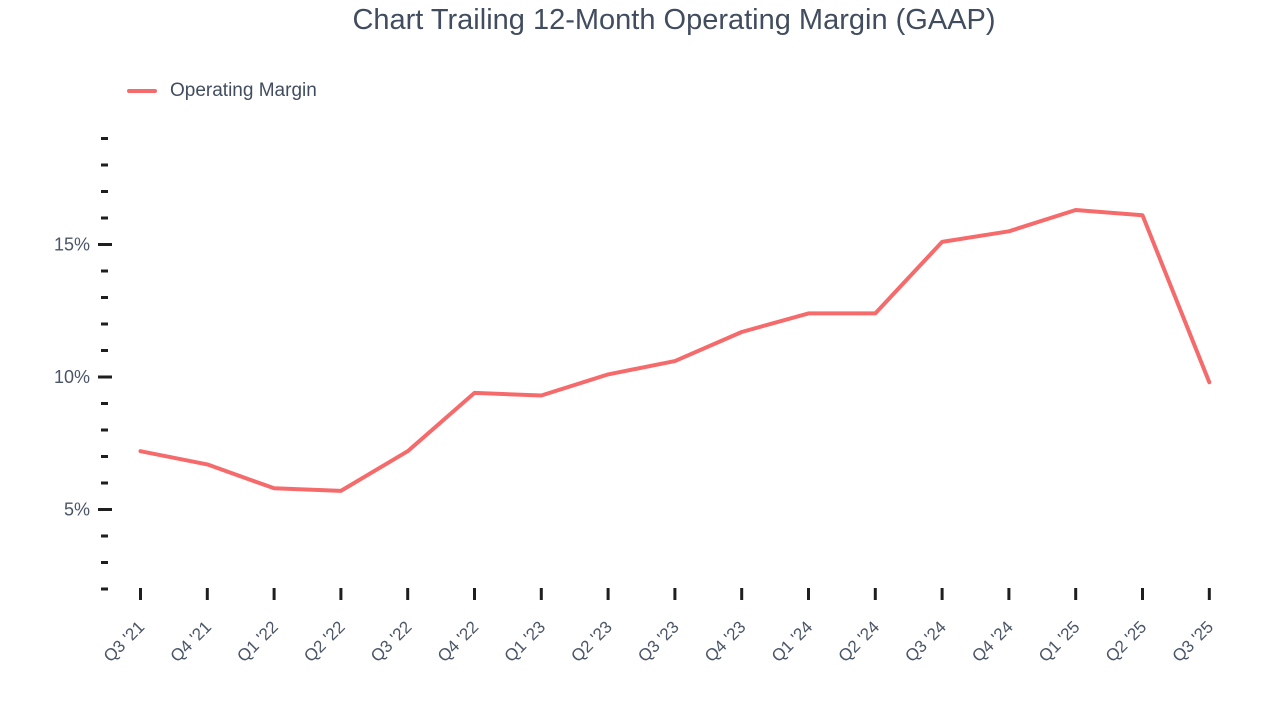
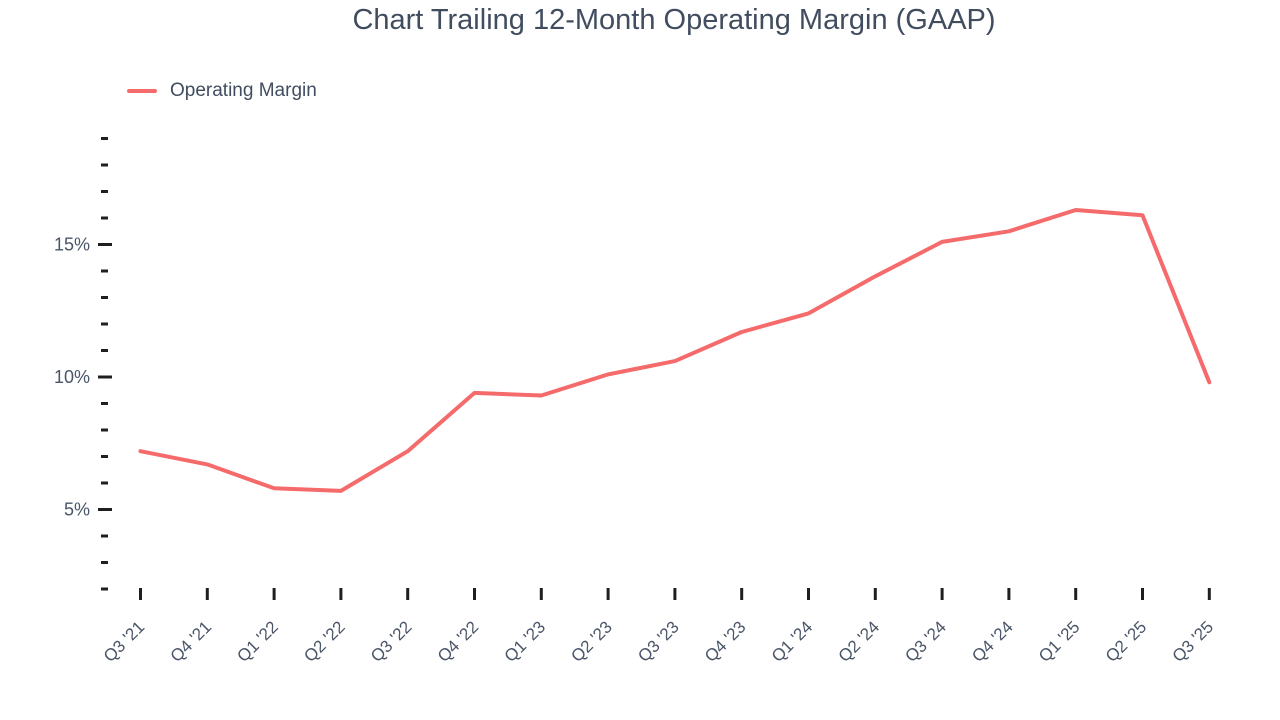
Q2 '24: 12.4% -> 13.8%
